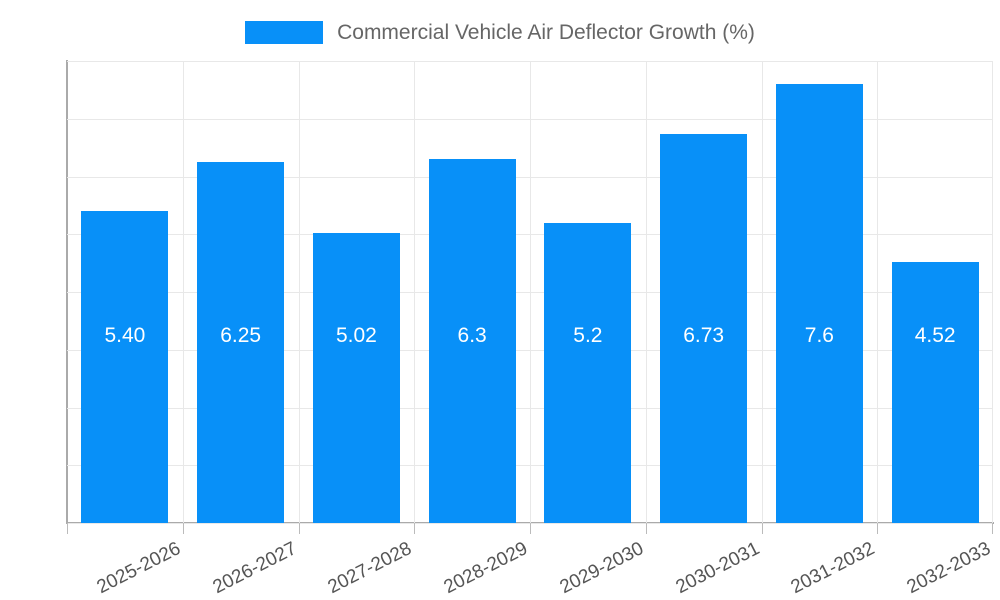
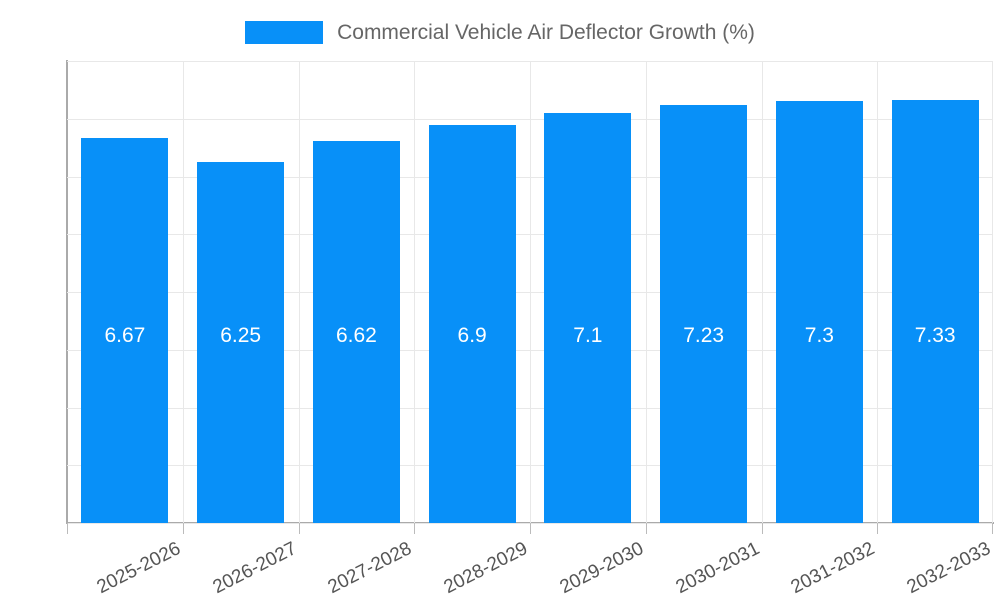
2025-2026: 5.40 -> 6.67
2027-2028: 5.02 -> 6.62
2028-2029: 6.3 -> 6.9
2029-2030: 5.2 -> 7.1
2030-2031: 6.73 -> 7.23
2031-2032: 7.6 -> 7.3
2032-2033: 4.52 -> 7.33
